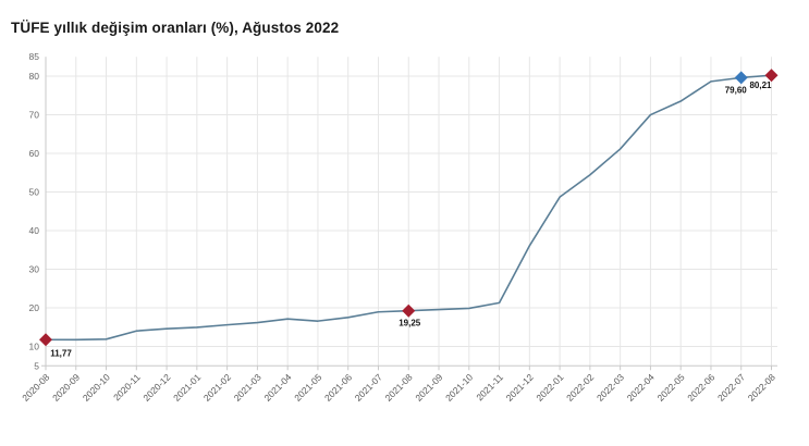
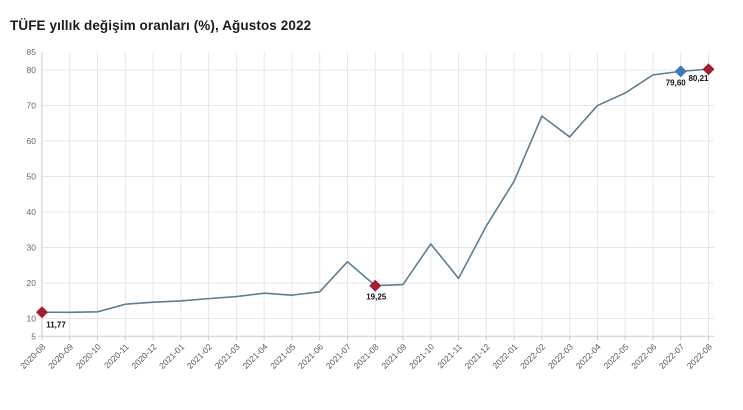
2021-07: 19 -> 26
2021-10: 20 -> 31
2022-02: 54 -> 67
